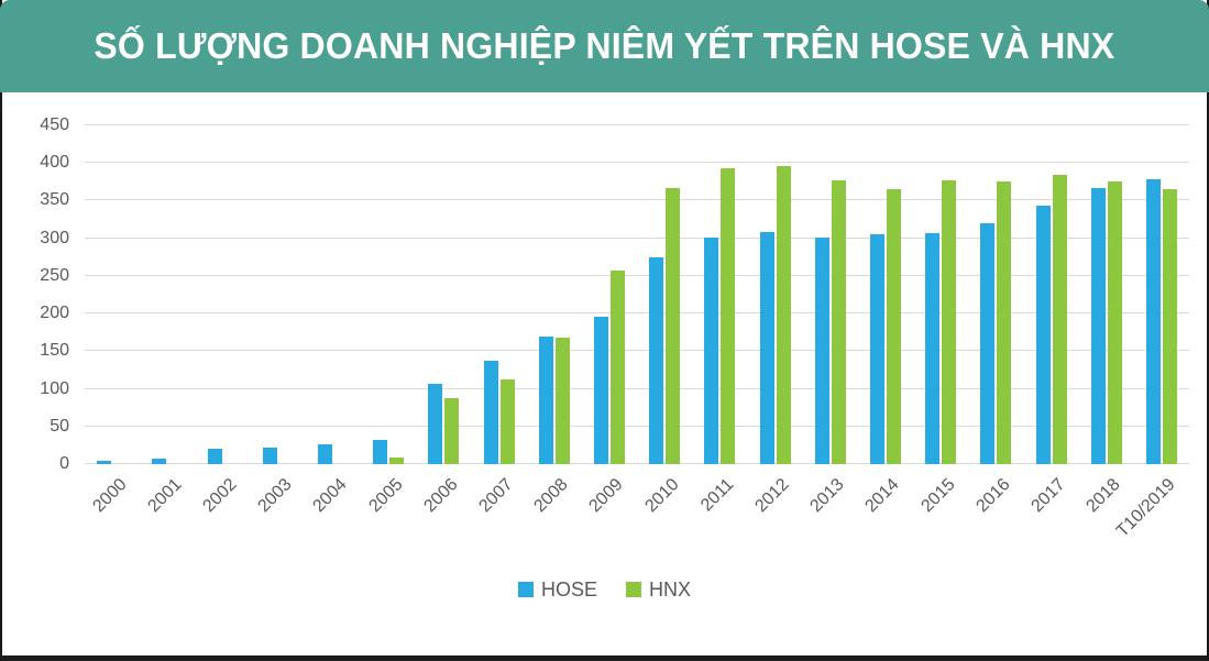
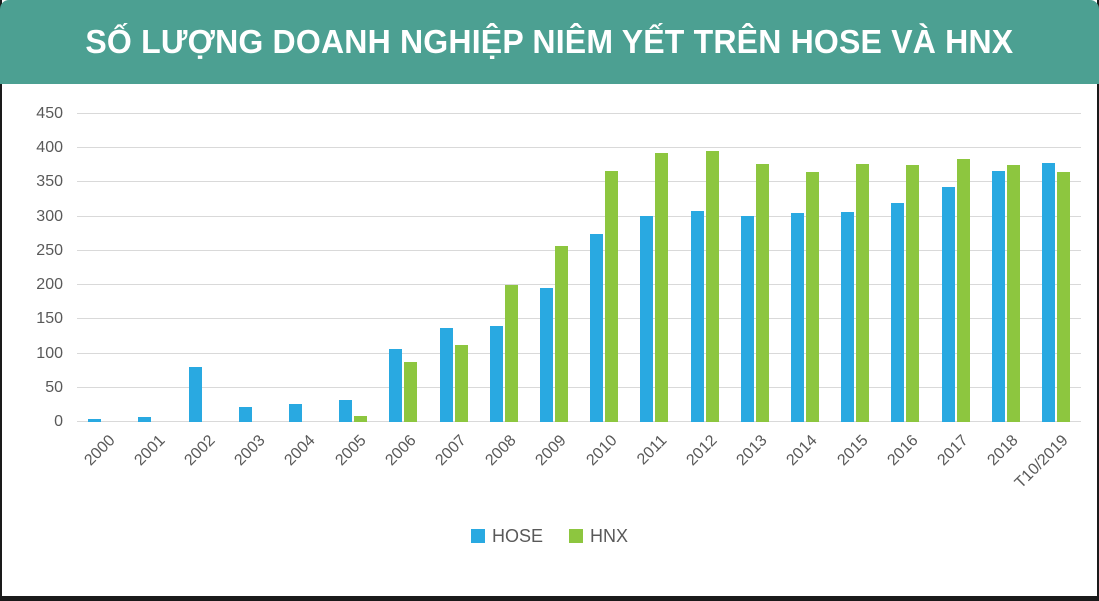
HOSE/2002: 20 -> 80
HOSE/2008: 170 -> 140
HNX/2008: 170 -> 200
